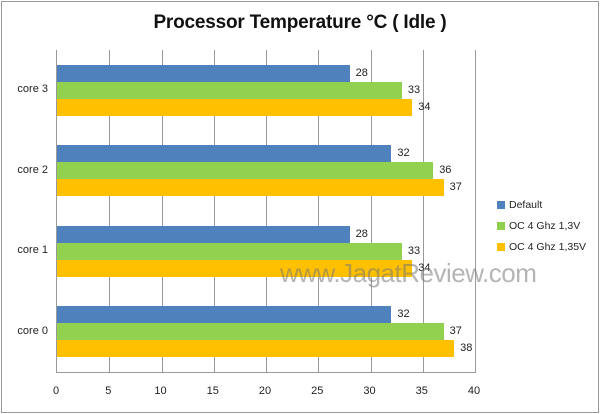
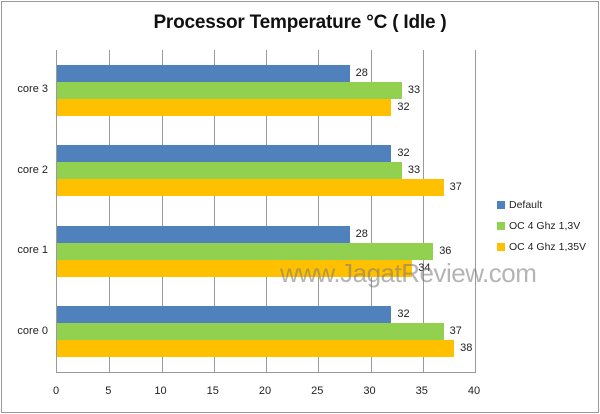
OC 4 Ghz 1,35V/core 3: 34 -> 32
OC 4 Ghz 1,3V/core 2: 36 -> 33
OC 4 Ghz 1,3V/core 1: 33 -> 36
